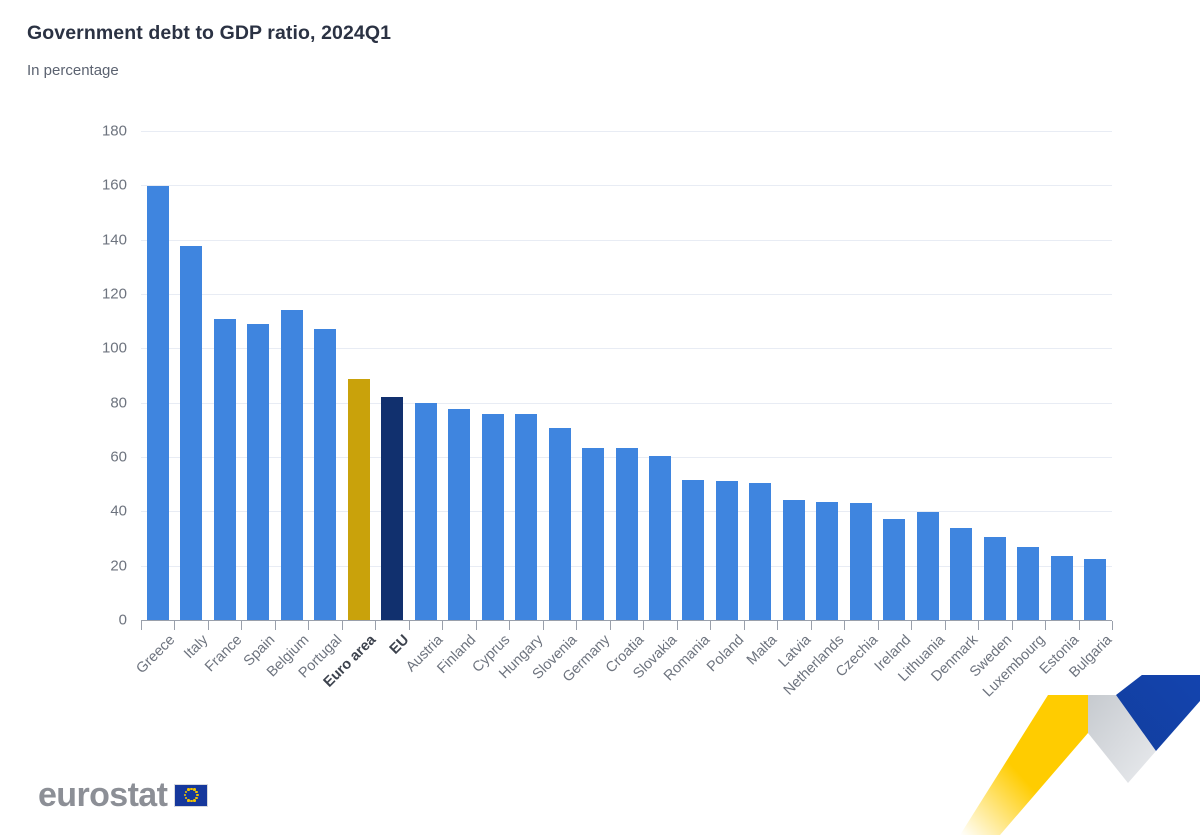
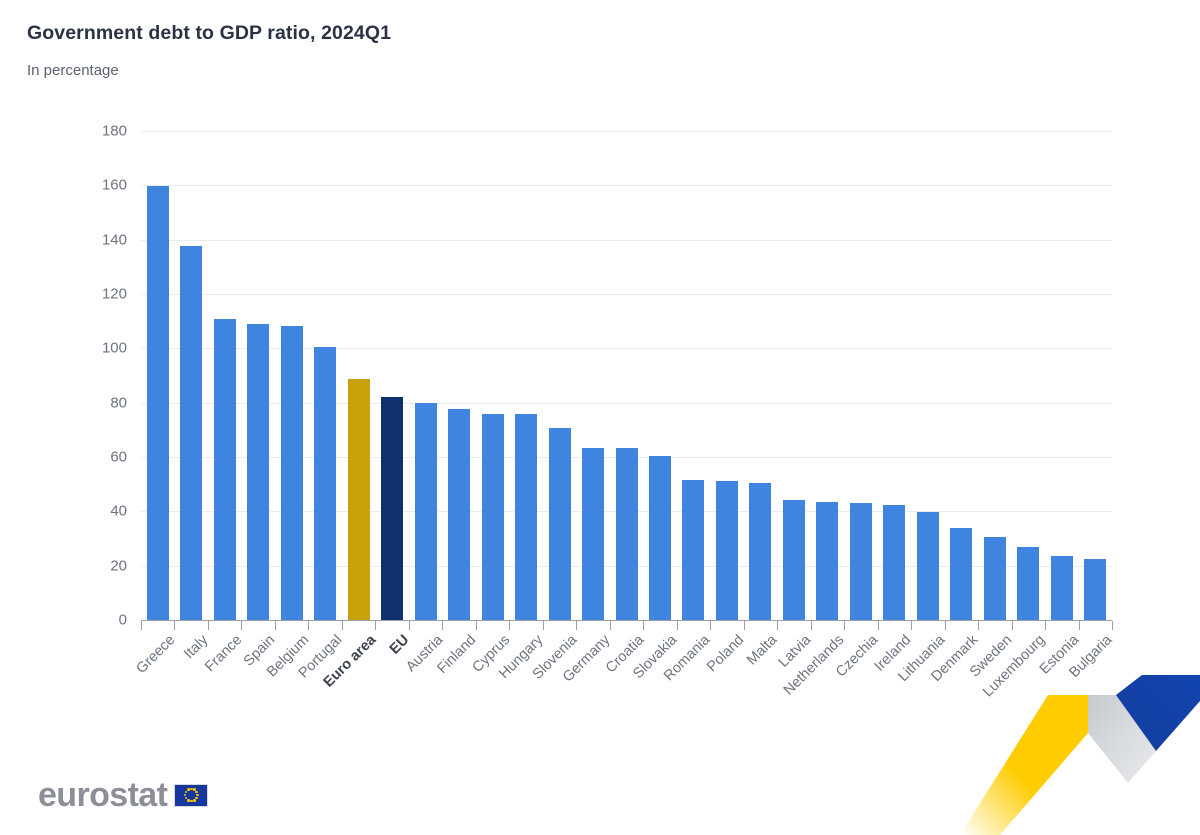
Belgium: 114 -> 108
Portugal: 107 -> 100
Ireland: 37 -> 42
